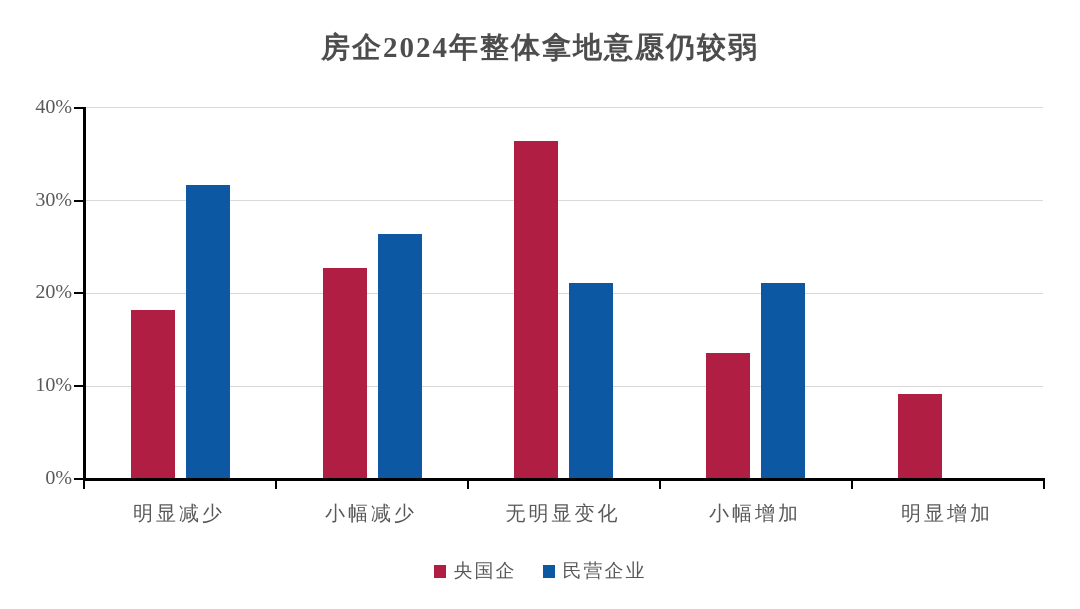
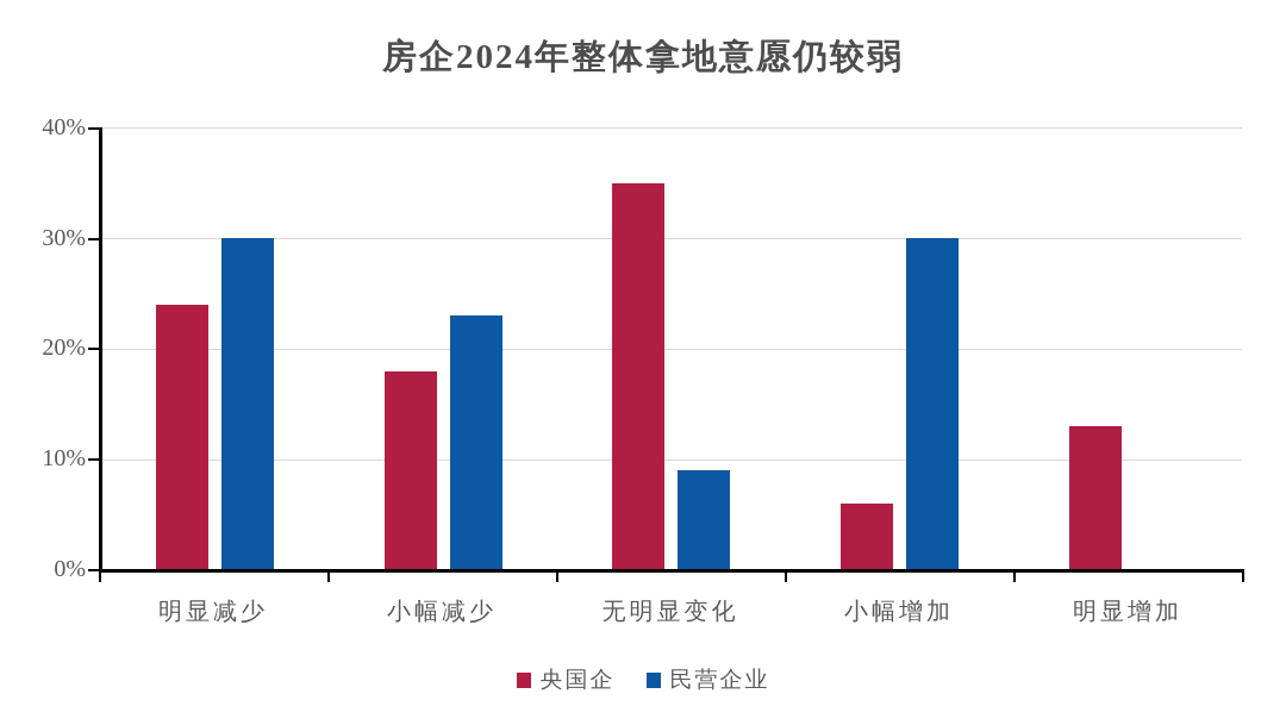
央国企/明显减少: 18% -> 24%
民营企业/明显减少: 32% -> 30%
央国企/小幅减少: 23% -> 18%
民营企业/小幅减少: 26% -> 23%
央国企/无明显变化: 36% -> 35%
民营企业/无明显变化: 21% -> 9%
央国企/小幅增加: 14% -> 6%
民营企业/小幅增加: 21% -> 30%
央国企/明显增加: 9% -> 13%
